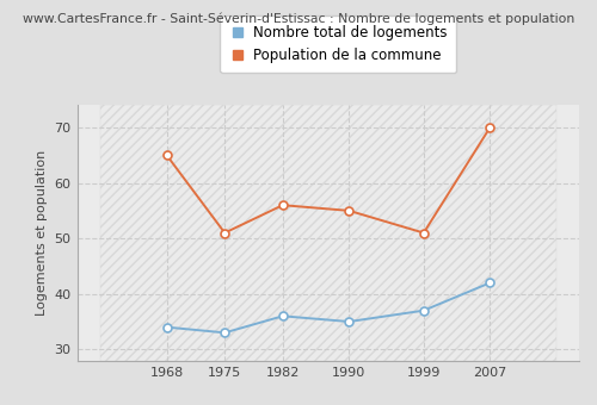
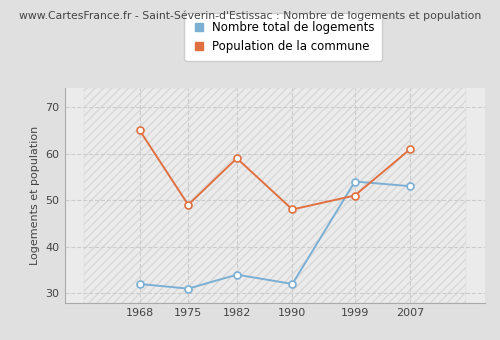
Nombre total de logements/1968: 34 -> 32
Nombre total de logements/1975: 33 -> 31
Population de la commune/1975: 51 -> 49
Nombre total de logements/1982: 36 -> 34
Population de la commune/1982: 56 -> 59
Nombre total de logements/1990: 35 -> 32
Population de la commune/1990: 55 -> 48
Nombre total de logements/1999: 37 -> 54
Nombre total de logements/2007: 42 -> 53
Population de la commune/2007: 70 -> 61
